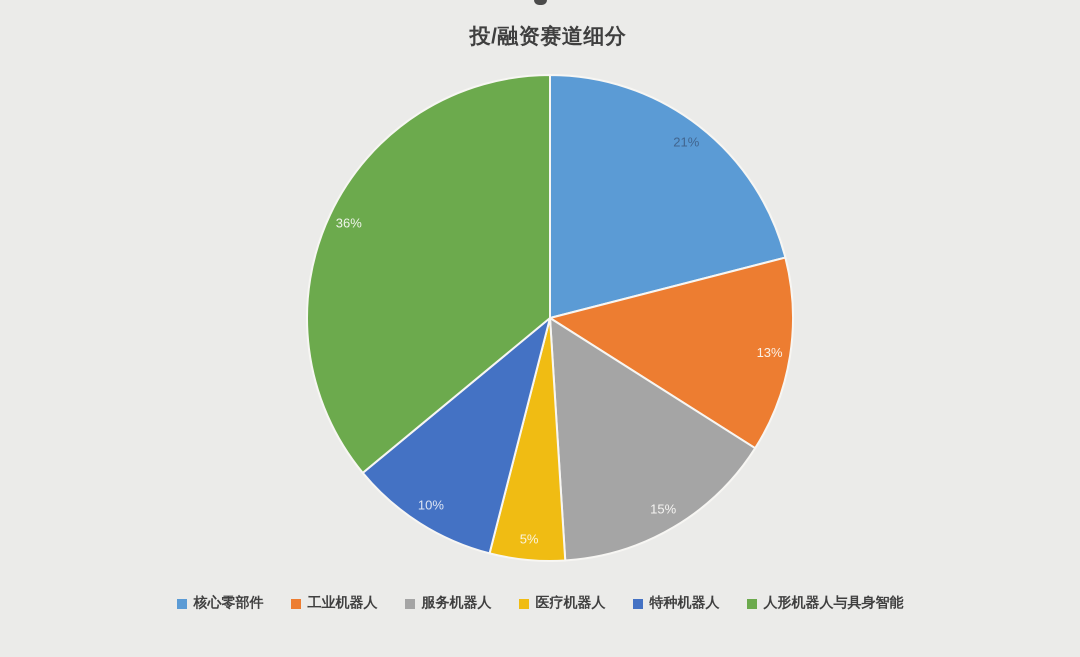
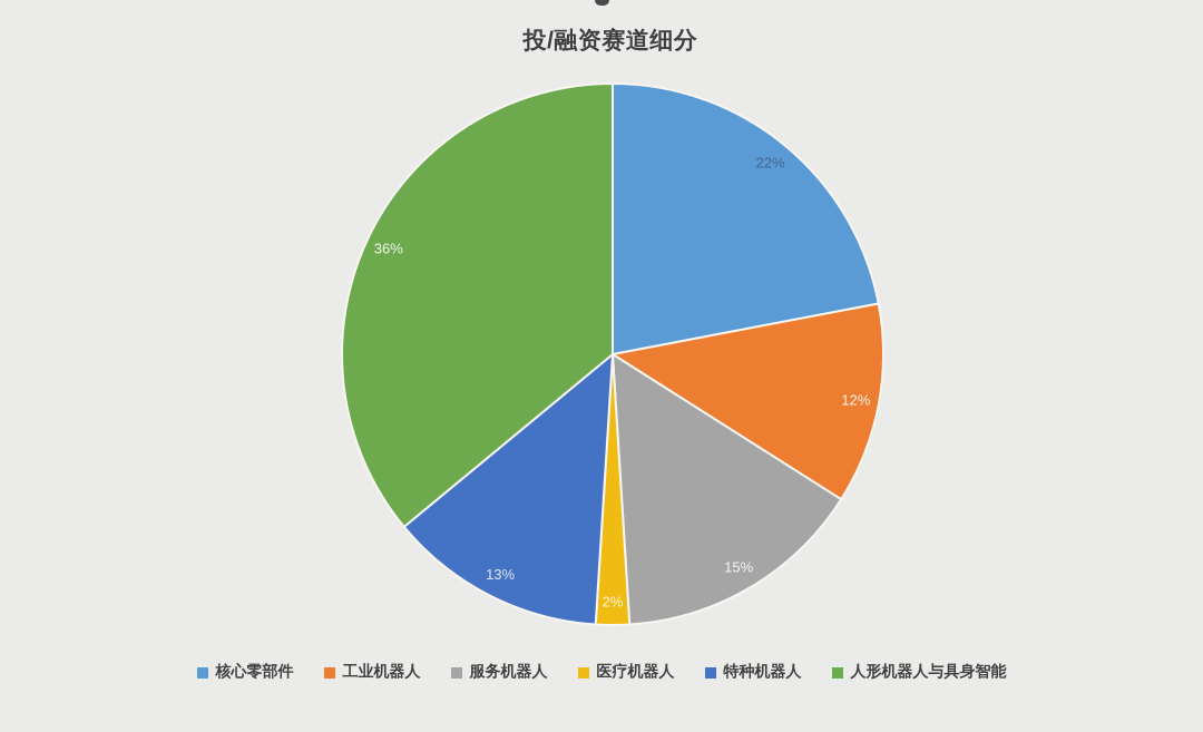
核心零部件: 21% -> 22%
工业机器人: 13% -> 12%
医疗机器人: 5% -> 2%
特种机器人: 10% -> 13%
